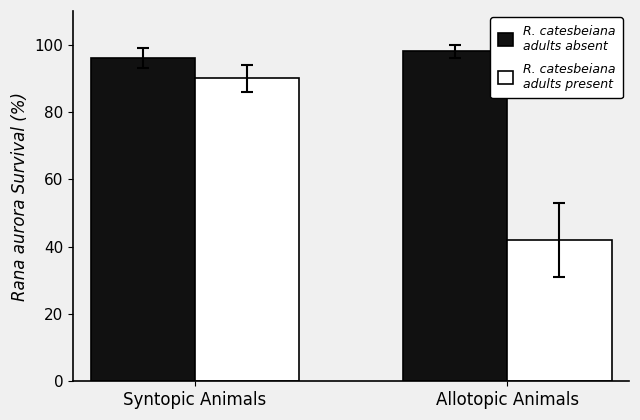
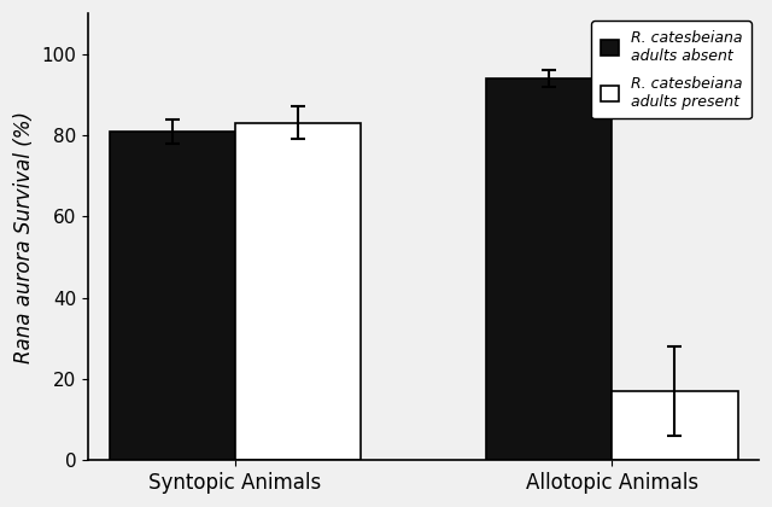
R. catesbeiana adults absent/Syntopic Animals: 96 -> 81
R. catesbeiana adults present/Syntopic Animals: 90 -> 83
R. catesbeiana adults absent/Allotopic Animals: 98 -> 94
R. catesbeiana adults present/Allotopic Animals: 42 -> 17
